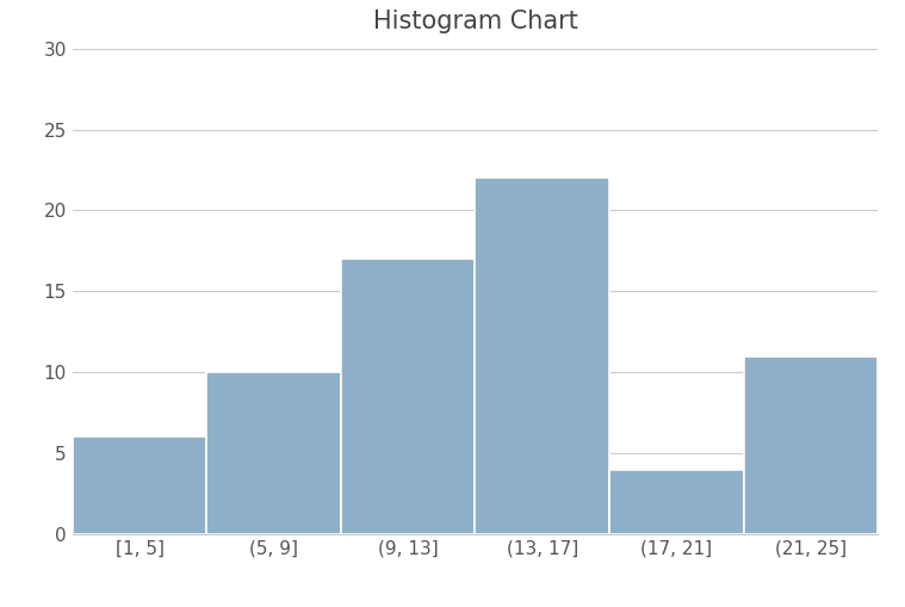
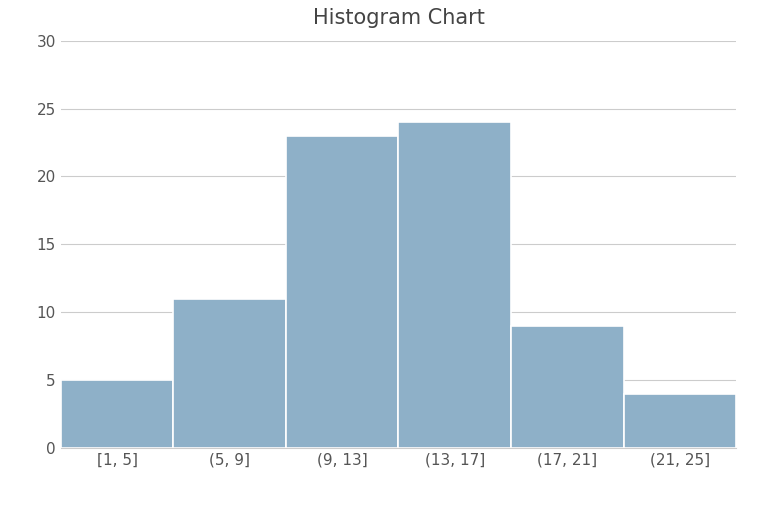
[1, 5]: 6 -> 5
(5, 9]: 10 -> 11
(9, 13]: 17 -> 23
(13, 17]: 22 -> 24
(17, 21]: 4 -> 9
(21, 25]: 11 -> 4
